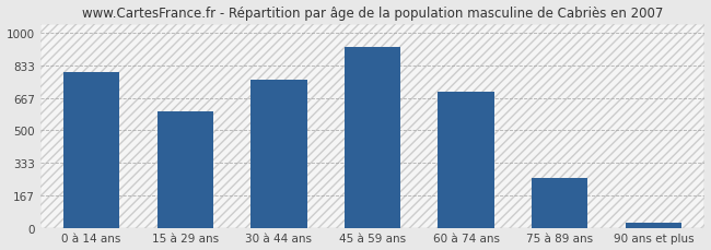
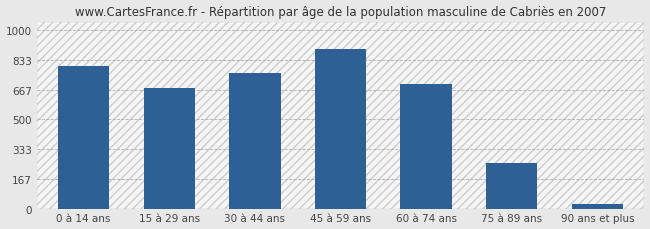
15 à 29 ans: 600 -> 680
45 à 59 ans: 930 -> 890
